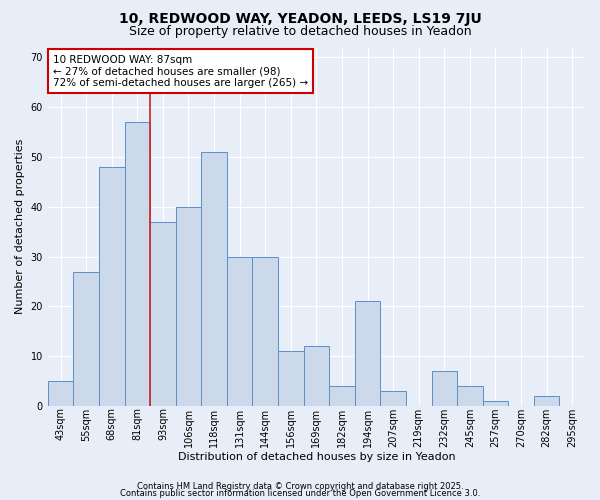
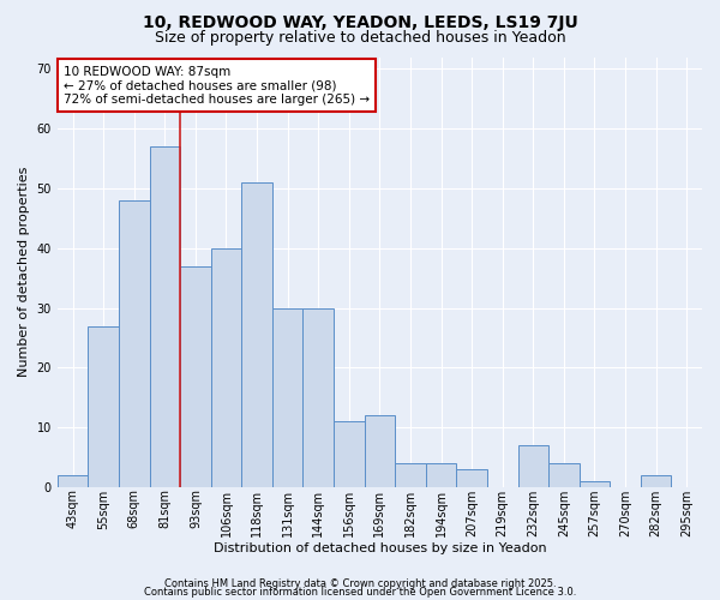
43sqm: 5 -> 2
194sqm: 21 -> 4
